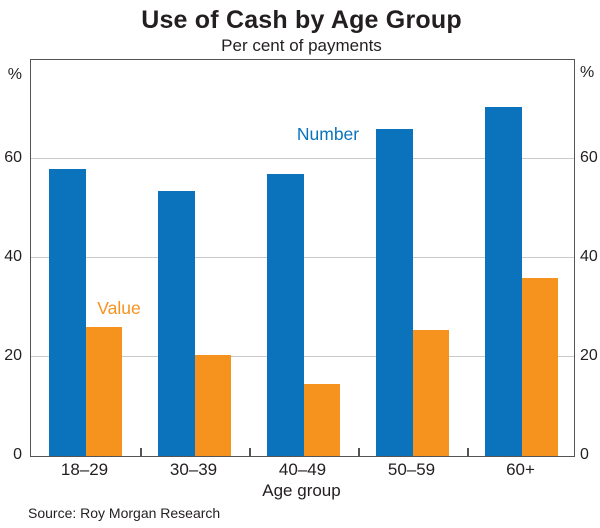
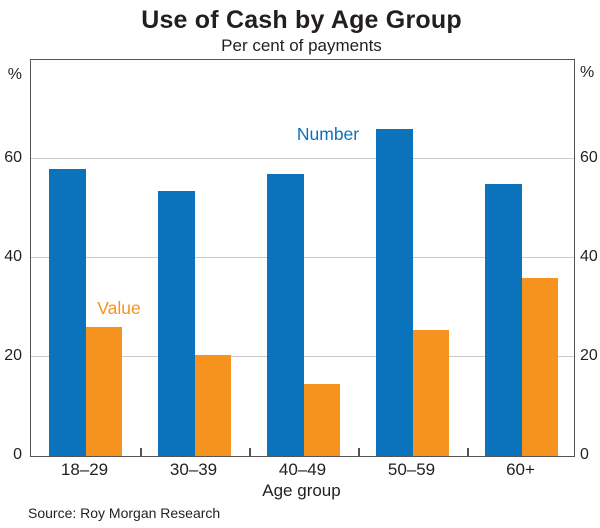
Number/60+: 70 -> 55
